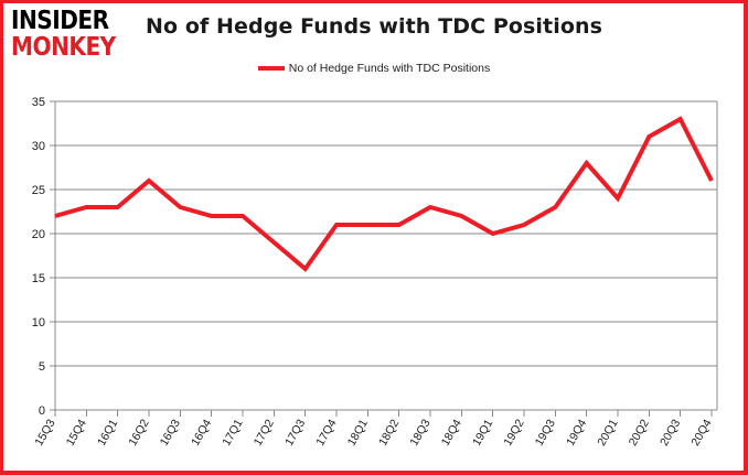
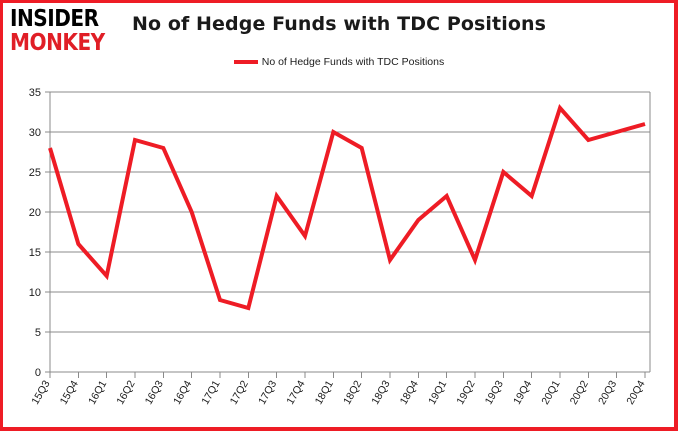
15Q3: 22 -> 28
15Q4: 23 -> 16
16Q1: 23 -> 12
16Q2: 26 -> 29
16Q3: 23 -> 28
16Q4: 22 -> 20
17Q1: 22 -> 9
17Q2: 19 -> 8
17Q3: 16 -> 22
17Q4: 21 -> 17
18Q1: 21 -> 30
18Q2: 21 -> 28
18Q3: 23 -> 14
18Q4: 22 -> 19
19Q1: 20 -> 22
19Q2: 21 -> 14
19Q3: 23 -> 25
19Q4: 28 -> 22
20Q1: 24 -> 33
20Q2: 31 -> 29
20Q3: 33 -> 30
20Q4: 26 -> 31
